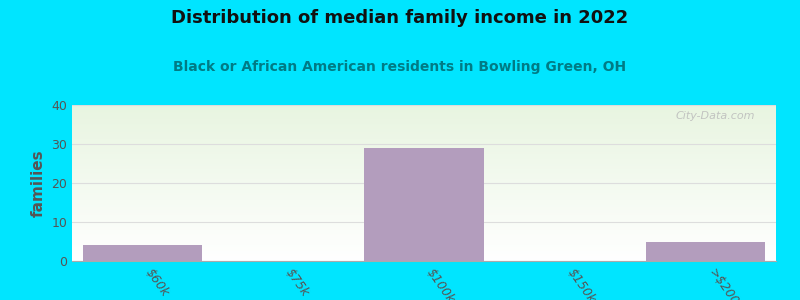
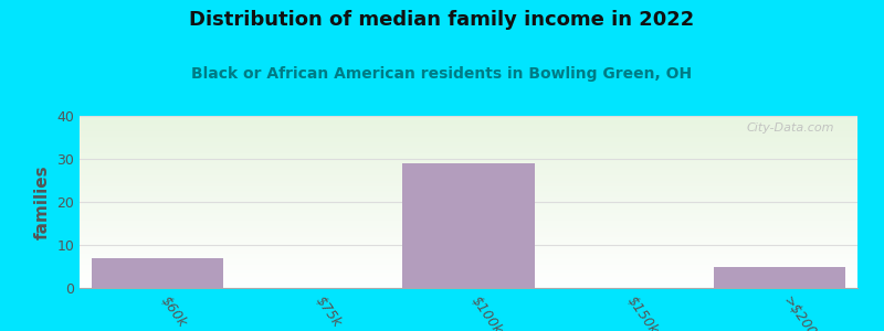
$60k: 4 -> 7
